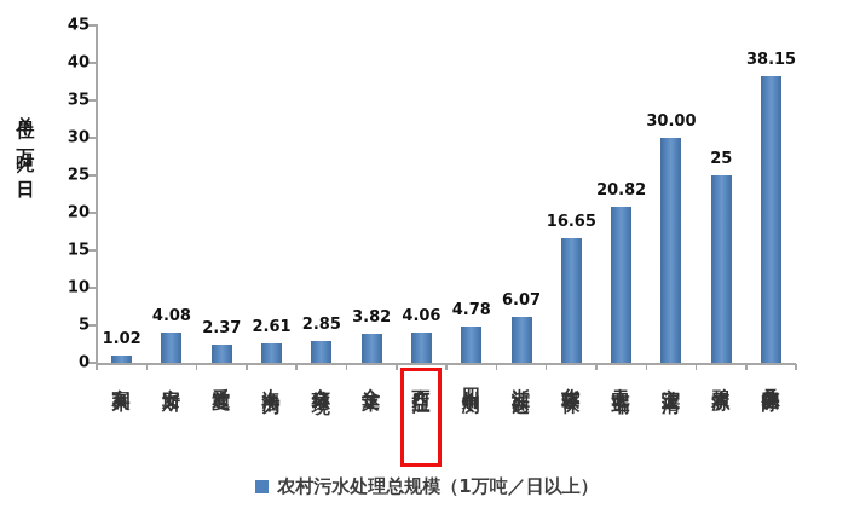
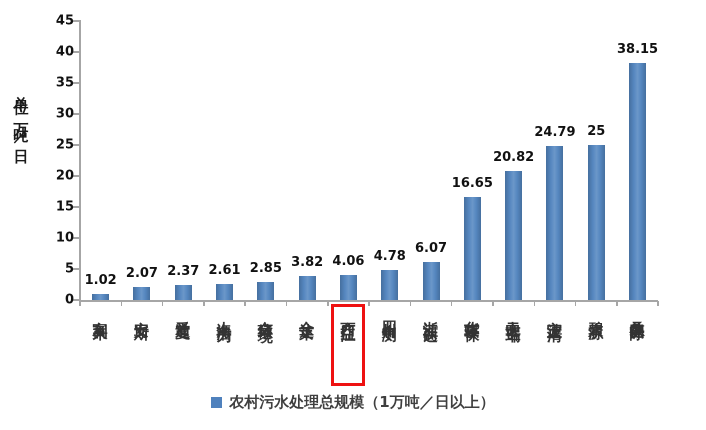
安力斯: 4.08 -> 2.07
宁波正清: 30.00 -> 24.79
